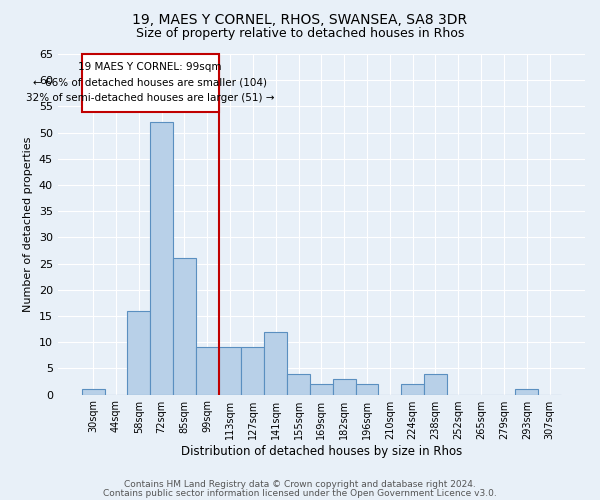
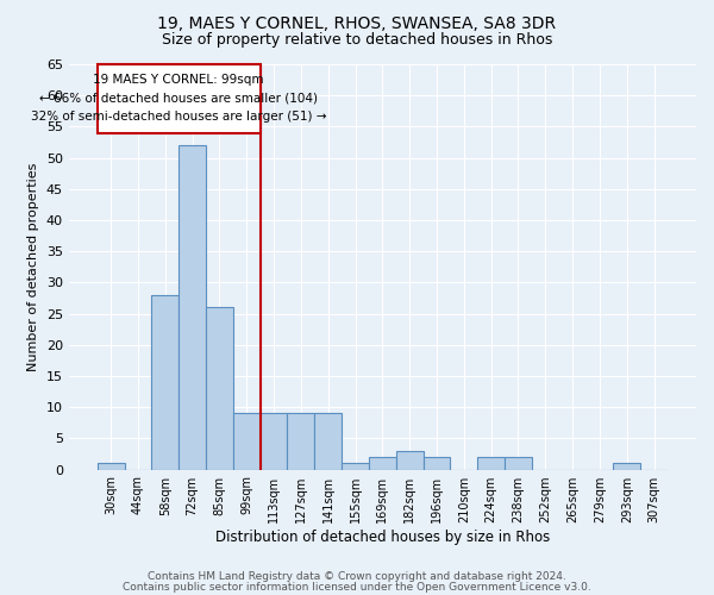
58sqm: 16 -> 28
141sqm: 12 -> 9
155sqm: 4 -> 1
238sqm: 4 -> 2
